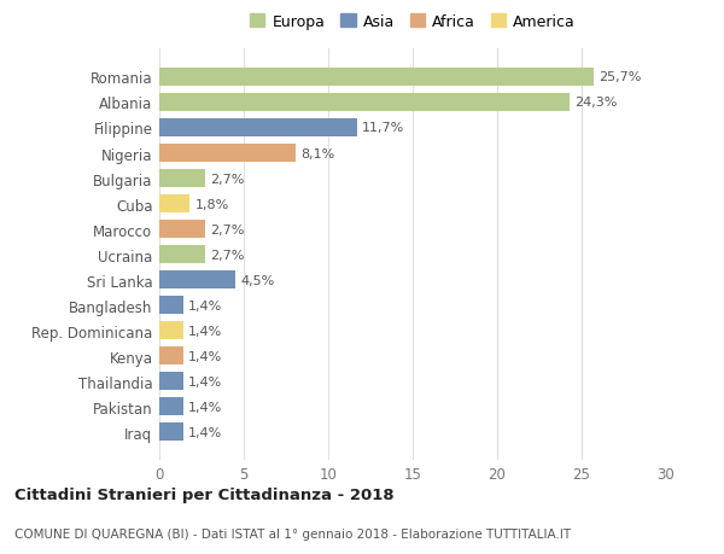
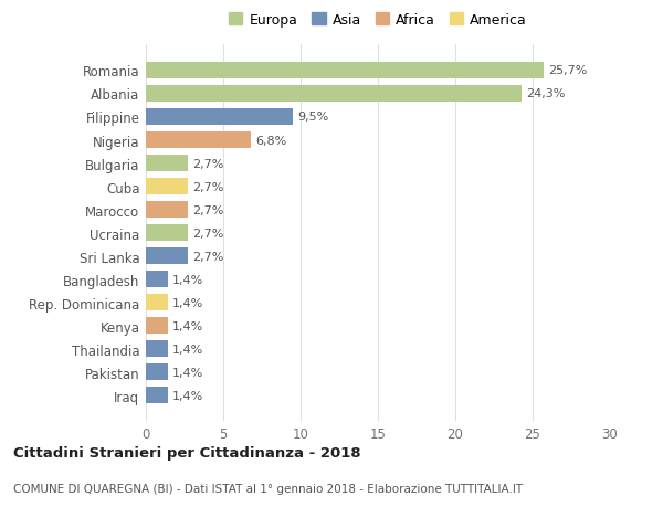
Filippine: 11,7% -> 9,5%
Nigeria: 8,1% -> 6,8%
Cuba: 1,8% -> 2,7%
Sri Lanka: 4,5% -> 2,7%
